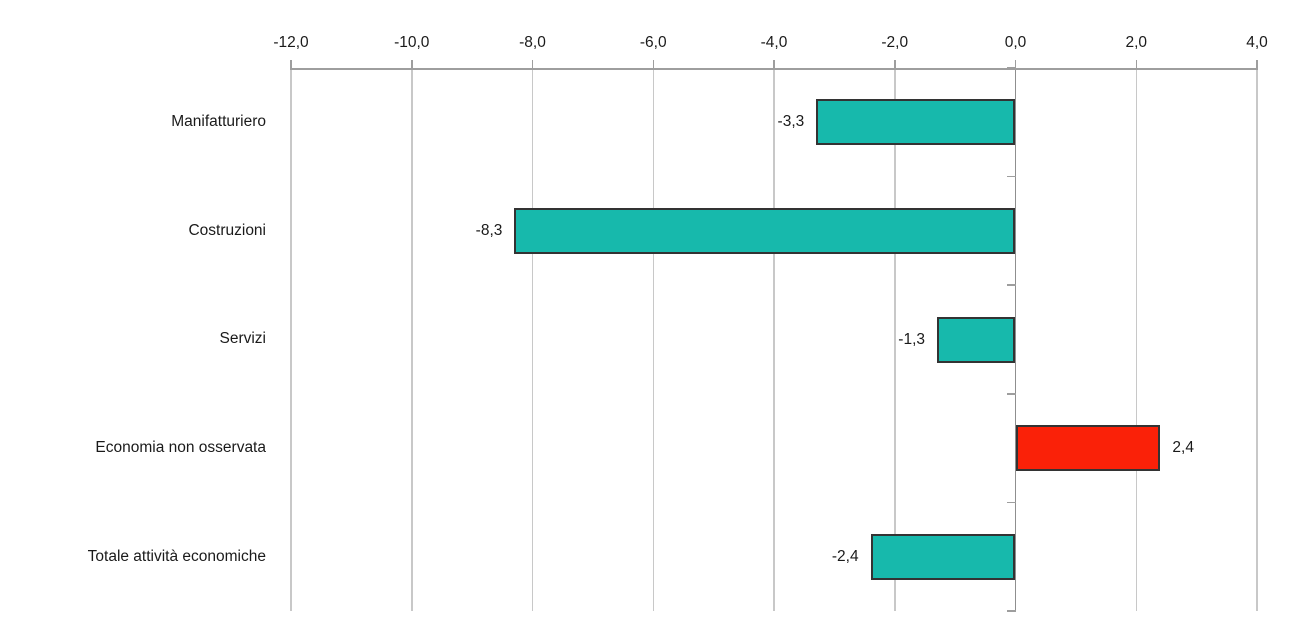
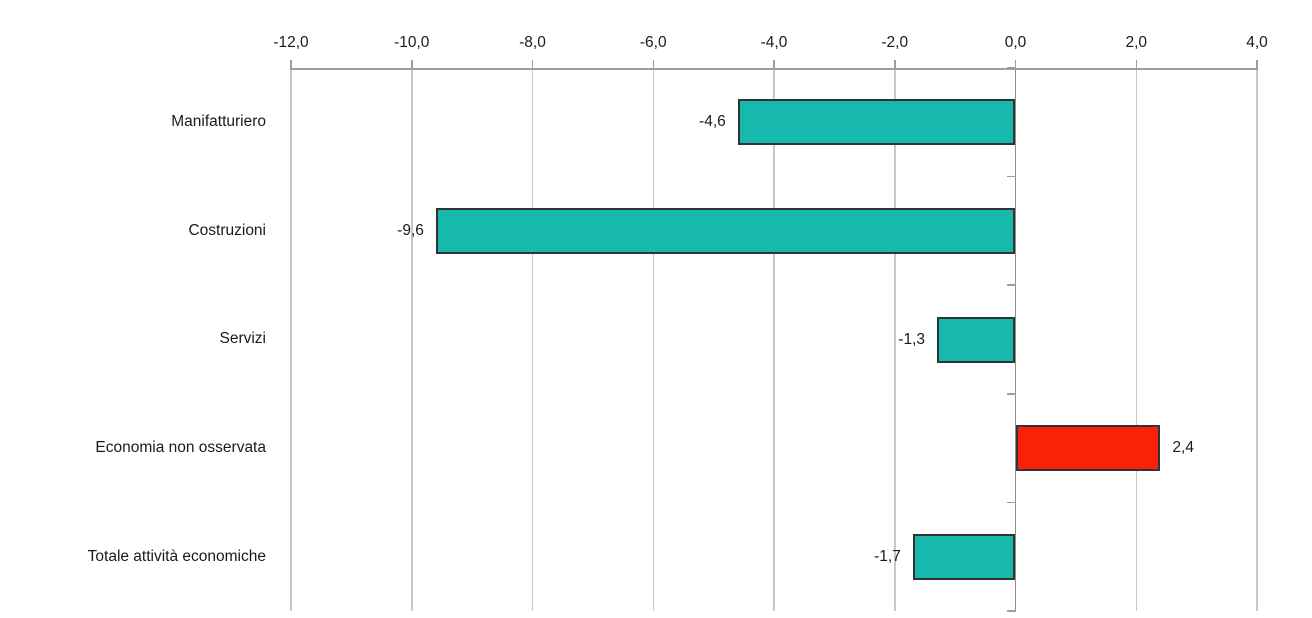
Manifatturiero: -3,3 -> -4,6
Costruzioni: -8,3 -> -9,6
Totale attività economiche: -2,4 -> -1,7
